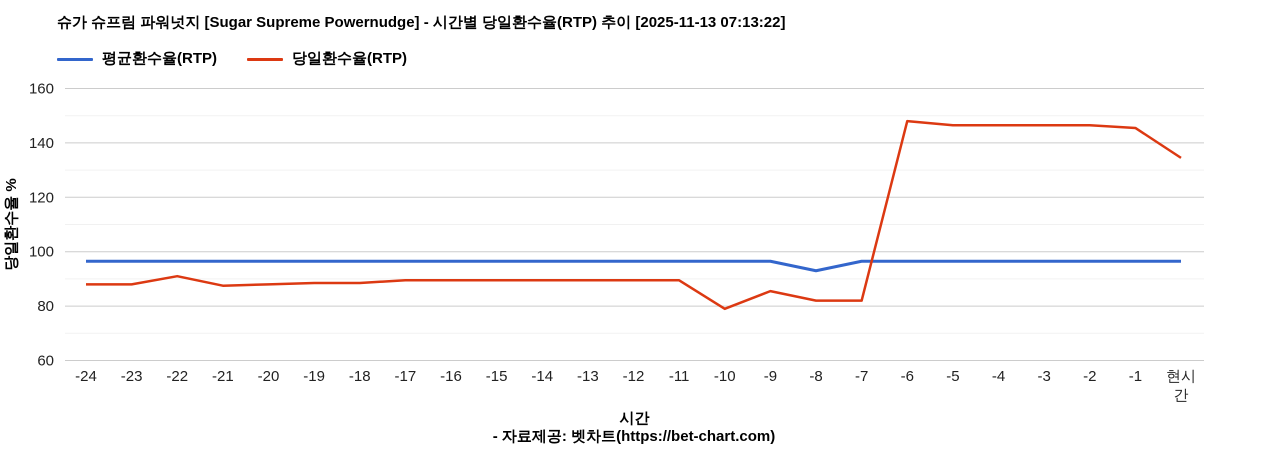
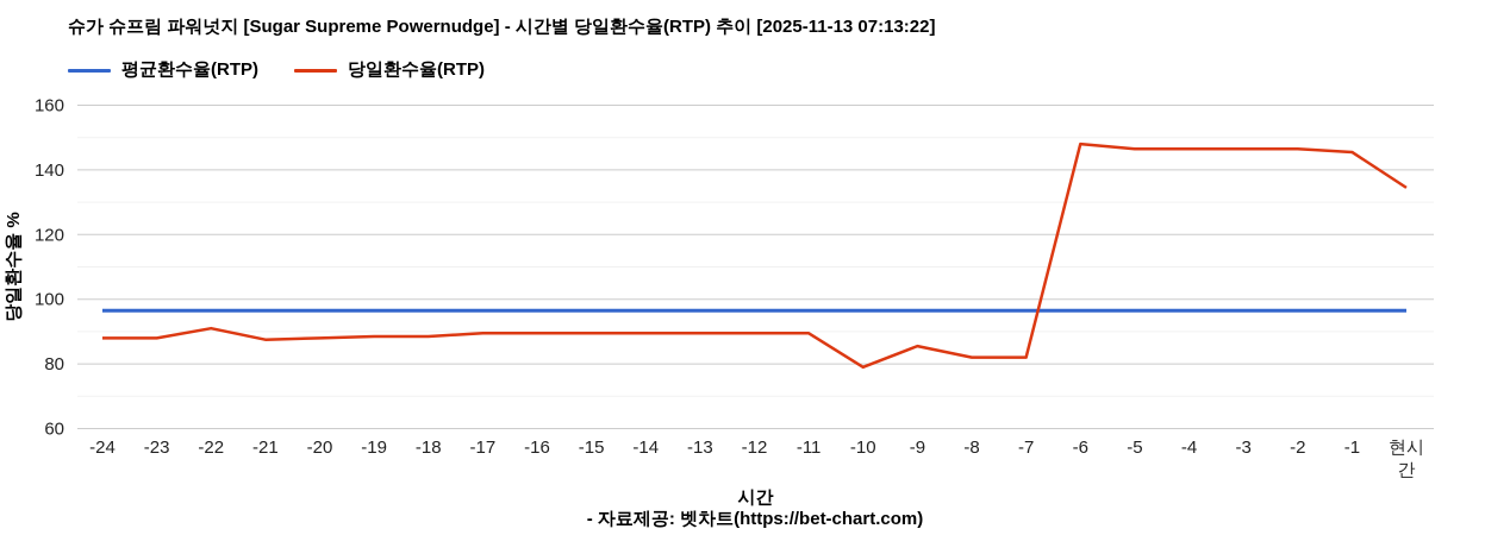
평균환수율(RTP)/-8: 93 -> 96
